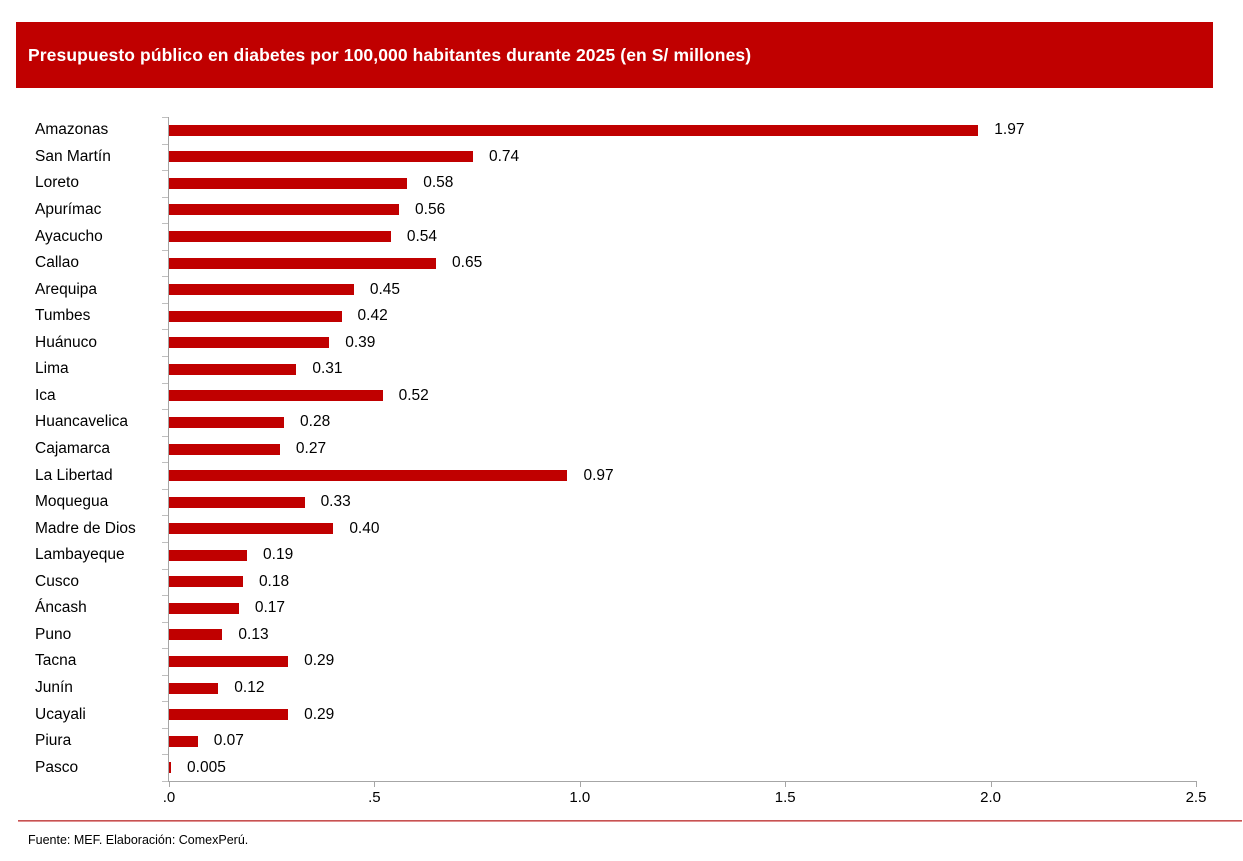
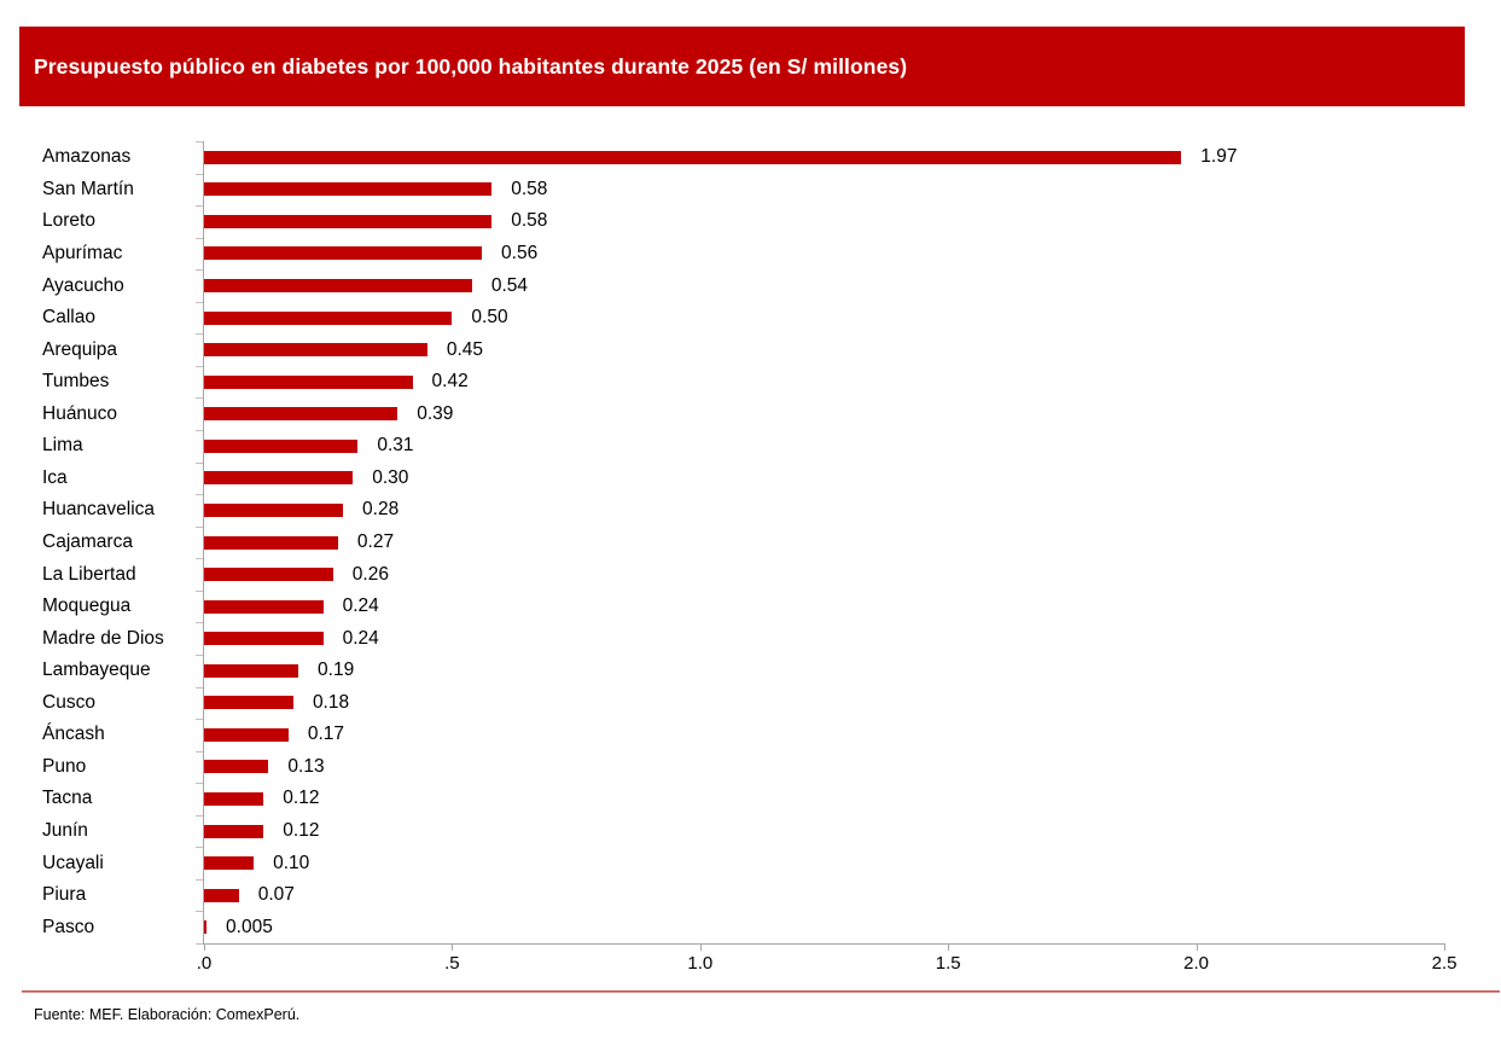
San Martín: 0.74 -> 0.58
Callao: 0.65 -> 0.50
Ica: 0.52 -> 0.30
La Libertad: 0.97 -> 0.26
Moquegua: 0.33 -> 0.24
Madre de Dios: 0.40 -> 0.24
Tacna: 0.29 -> 0.12
Ucayali: 0.29 -> 0.10
